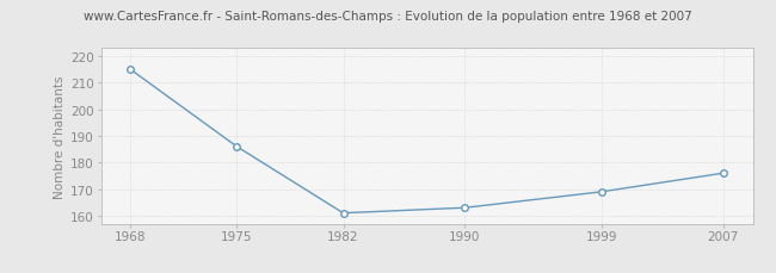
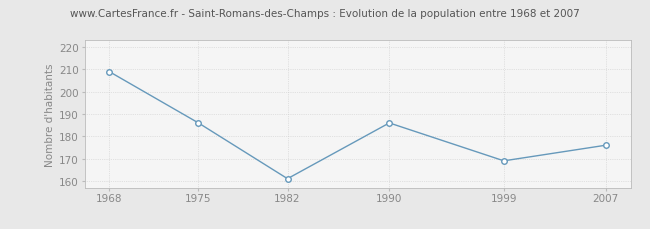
1968: 215 -> 209
1990: 163 -> 186
